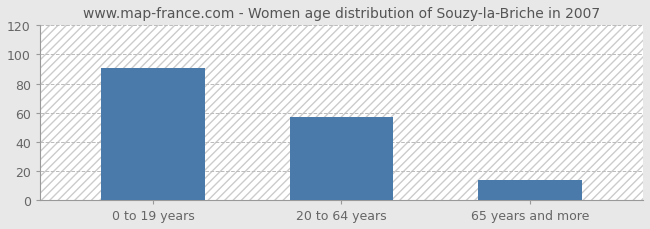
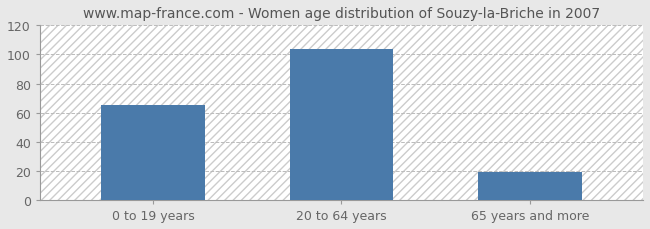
0 to 19 years: 91 -> 65
20 to 64 years: 57 -> 104
65 years and more: 14 -> 19
